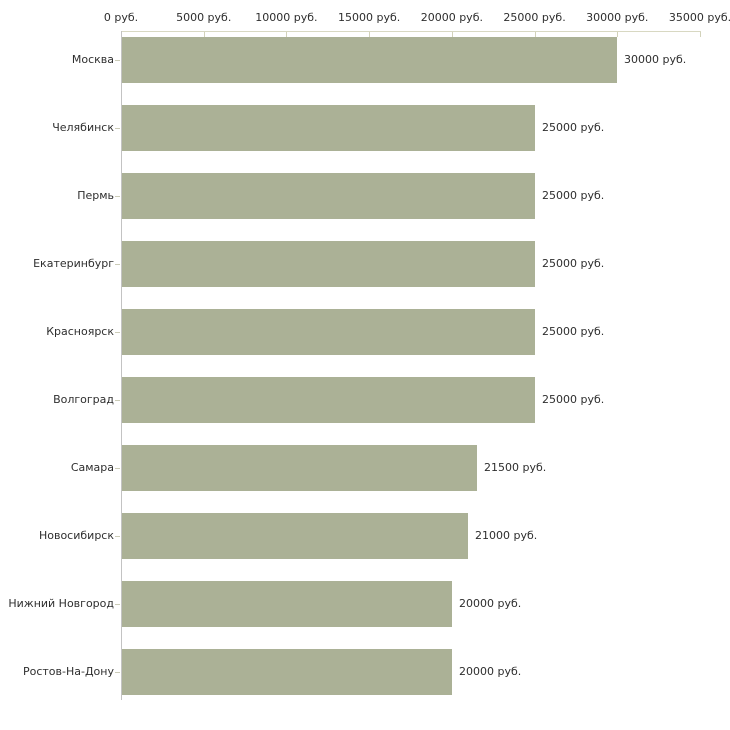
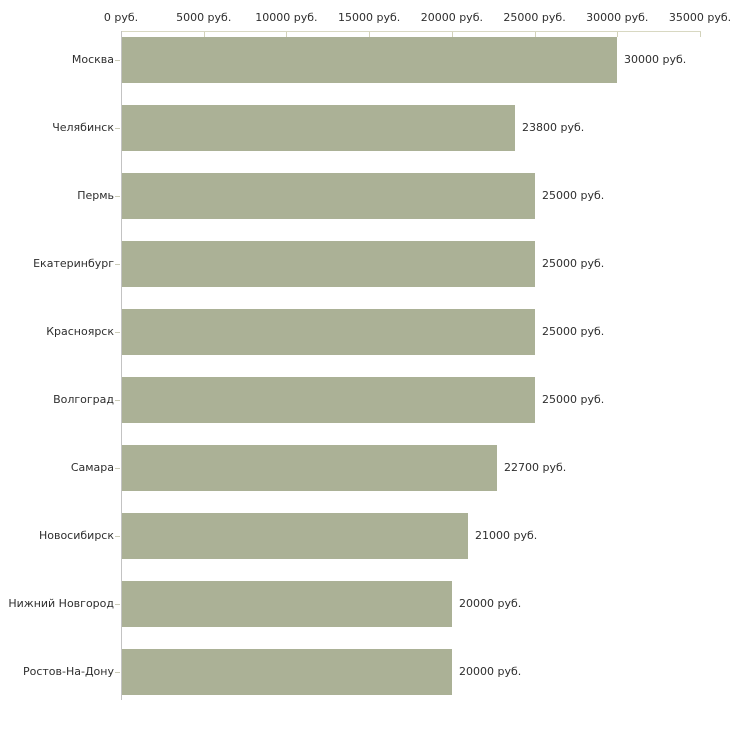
Челябинск: 25000 -> 23800
Самара: 21500 -> 22700
